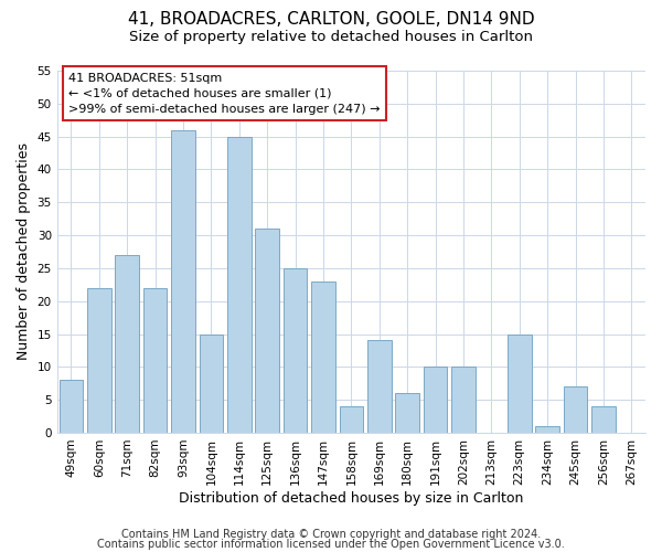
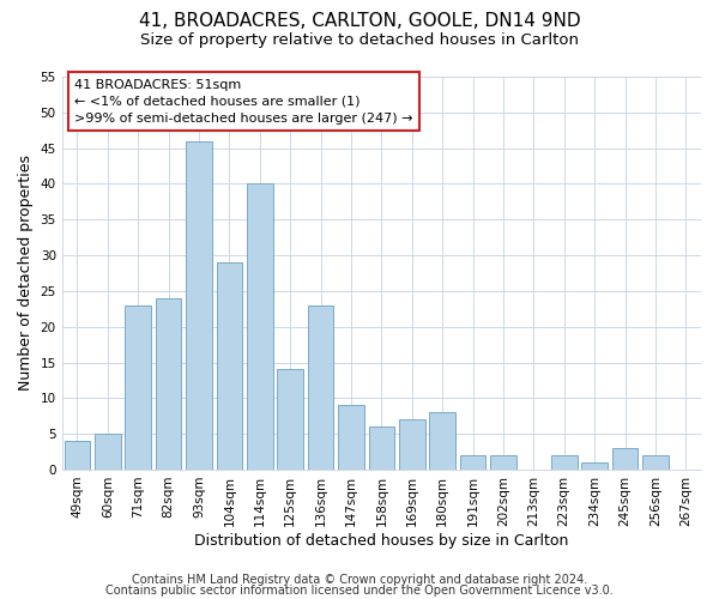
49sqm: 8 -> 4
60sqm: 22 -> 5
71sqm: 27 -> 23
82sqm: 22 -> 24
104sqm: 15 -> 29
114sqm: 45 -> 40
125sqm: 31 -> 14
136sqm: 25 -> 23
147sqm: 23 -> 9
158sqm: 4 -> 6
169sqm: 14 -> 7
180sqm: 6 -> 8
191sqm: 10 -> 2
202sqm: 10 -> 2
223sqm: 15 -> 2
245sqm: 7 -> 3
256sqm: 4 -> 2
